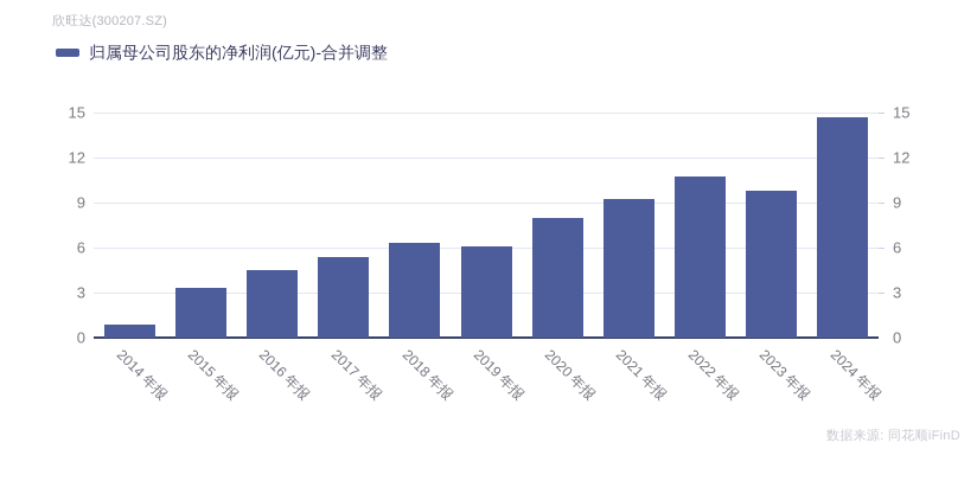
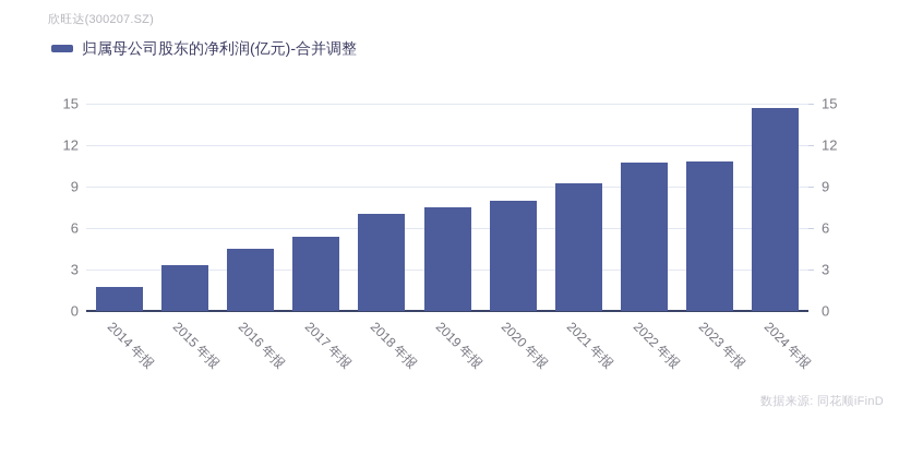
2014 年报: 0.9 -> 1.7
2018 年报: 6.3 -> 7.0
2019 年报: 6.1 -> 7.5
2023 年报: 9.8 -> 10.8
